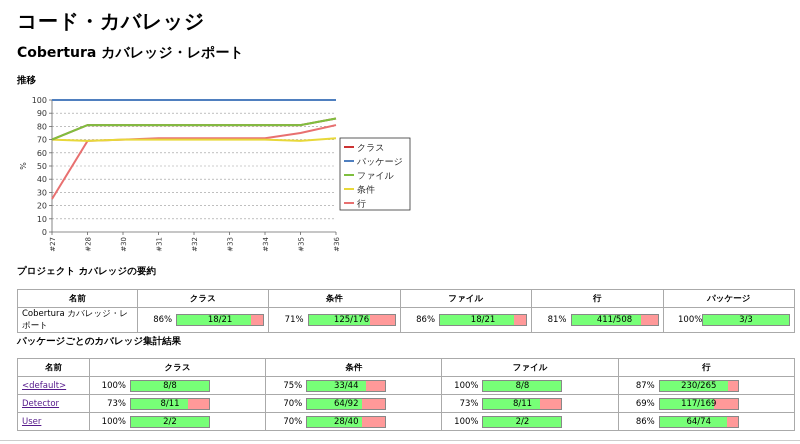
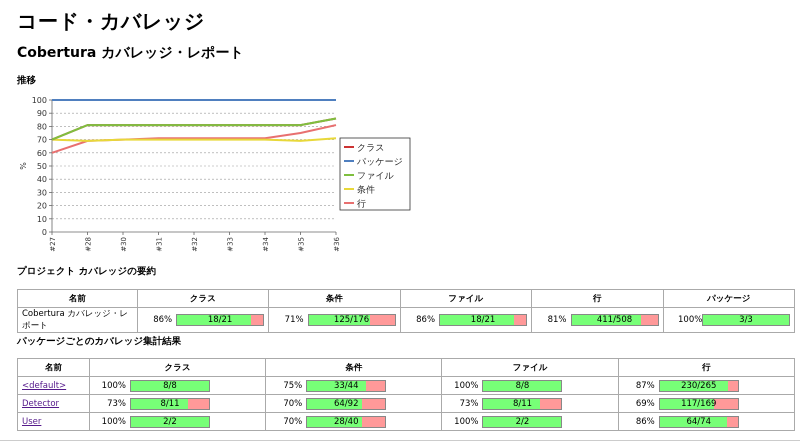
行/#27: 25 -> 60
